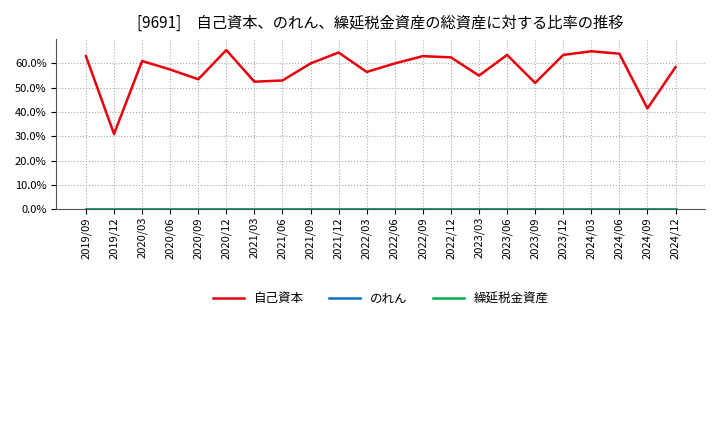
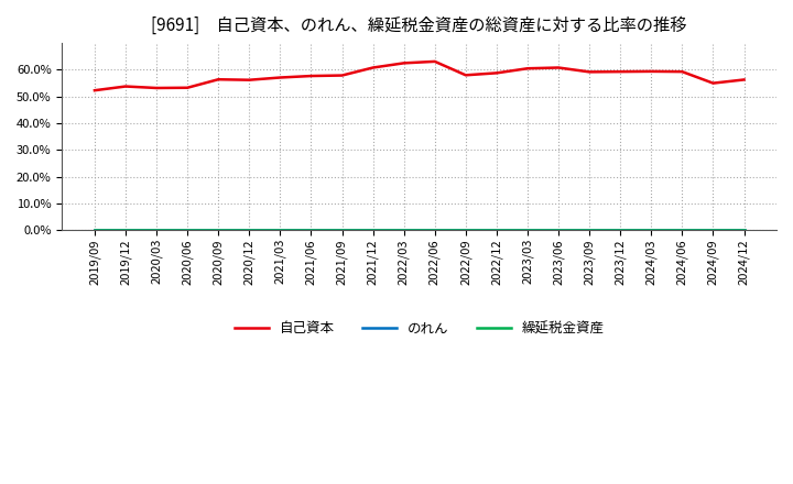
自己資本/2019/09: 63.0% -> 52.3%
自己資本/2019/12: 31.0% -> 53.8%
自己資本/2020/03: 61.0% -> 53.2%
自己資本/2020/06: 57.5% -> 53.3%
自己資本/2020/09: 53.5% -> 56.4%
自己資本/2020/12: 65.5% -> 56.2%
自己資本/2021/03: 52.5% -> 57.1%
自己資本/2021/06: 53.0% -> 57.7%
自己資本/2021/09: 60.0% -> 57.9%
自己資本/2021/12: 64.5% -> 60.8%
自己資本/2022/03: 56.5% -> 62.5%
自己資本/2022/06: 60.0% -> 63.1%
自己資本/2022/09: 63.0% -> 58.0%
自己資本/2022/12: 62.5% -> 58.8%
自己資本/2023/03: 55.0% -> 60.5%
自己資本/2023/06: 63.5% -> 60.8%
自己資本/2023/09: 52.0% -> 59.2%
自己資本/2023/12: 63.5% -> 59.3%
自己資本/2024/03: 65.0% -> 59.4%
自己資本/2024/06: 64.0% -> 59.3%
自己資本/2024/09: 41.5% -> 55.0%
自己資本/2024/12: 58.5% -> 56.3%
